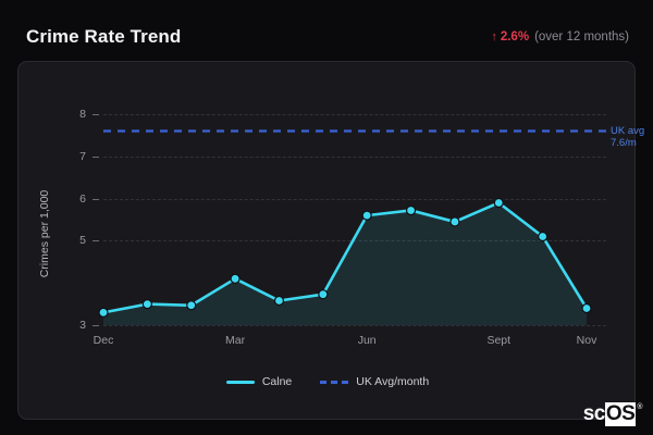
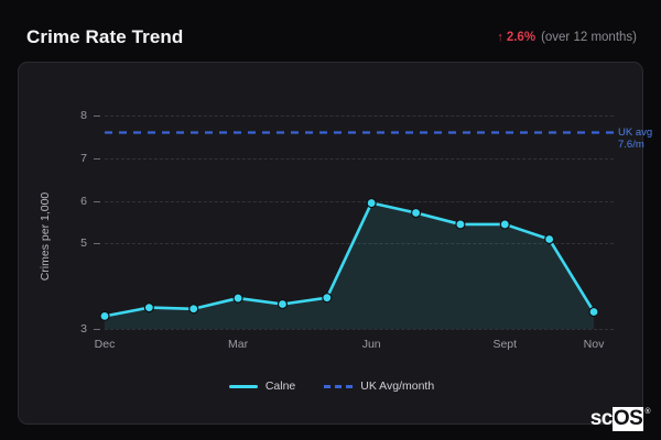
Mar: 4.1 -> 3.7
Jun: 5.6 -> 6.0
Sept: 5.9 -> 5.5
